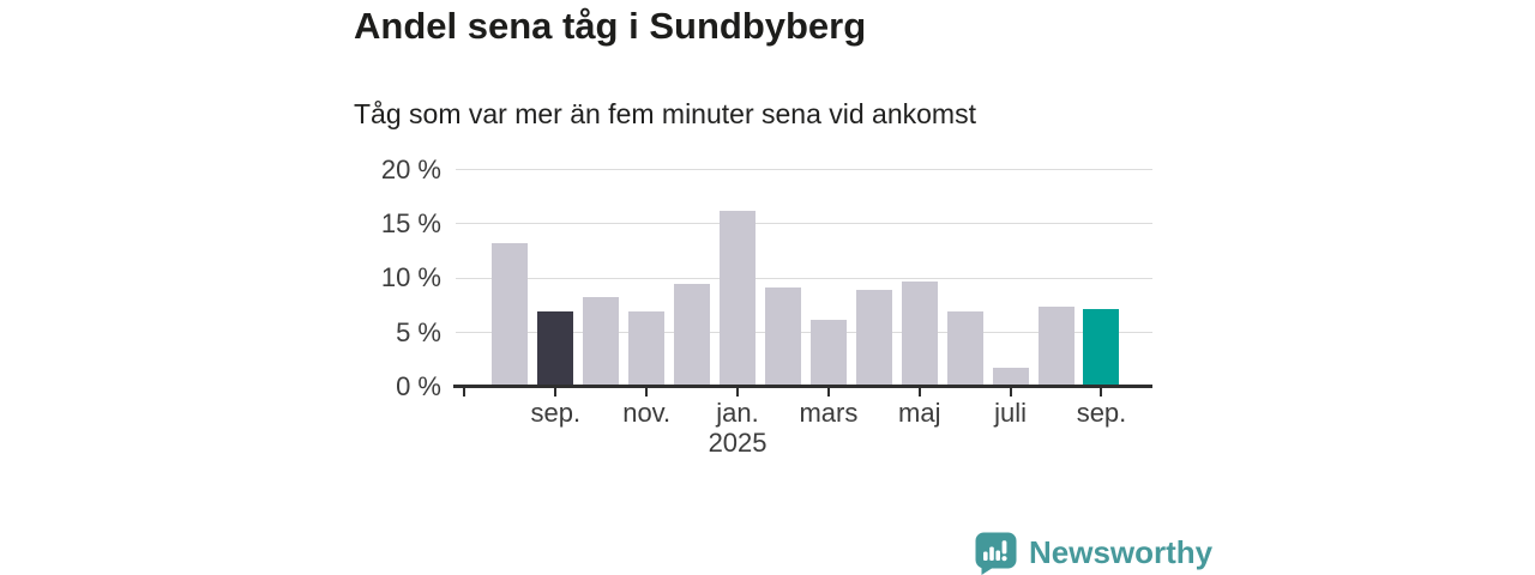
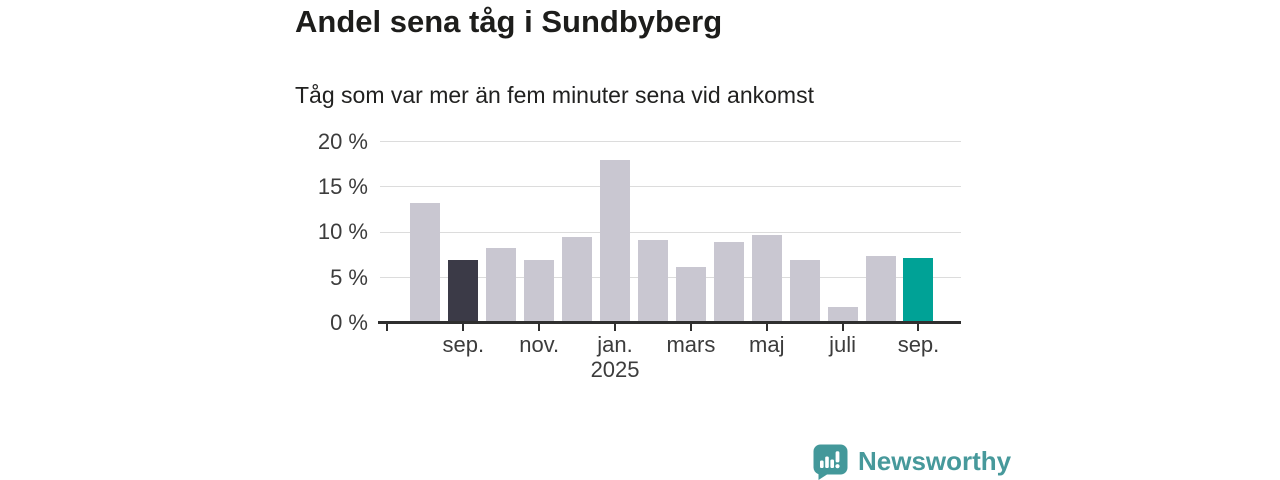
jan. 2025: 16% -> 18%
